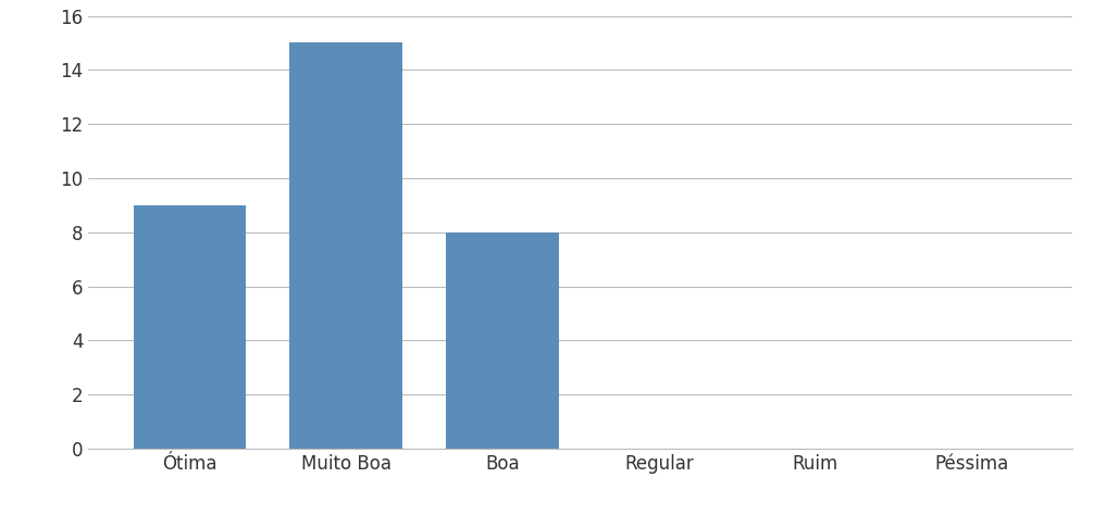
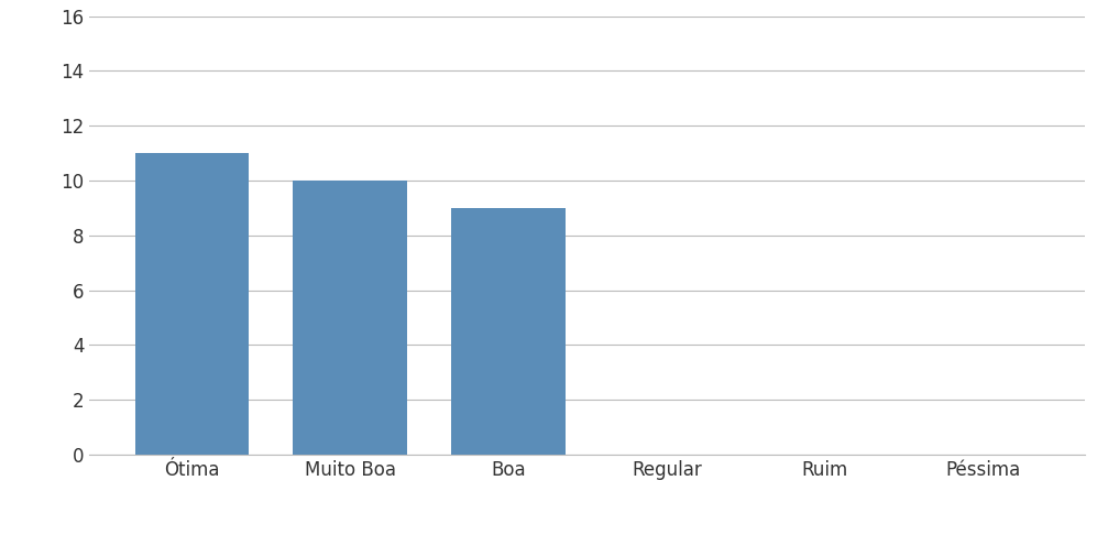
Ótima: 9 -> 11
Muito Boa: 15 -> 10
Boa: 8 -> 9
